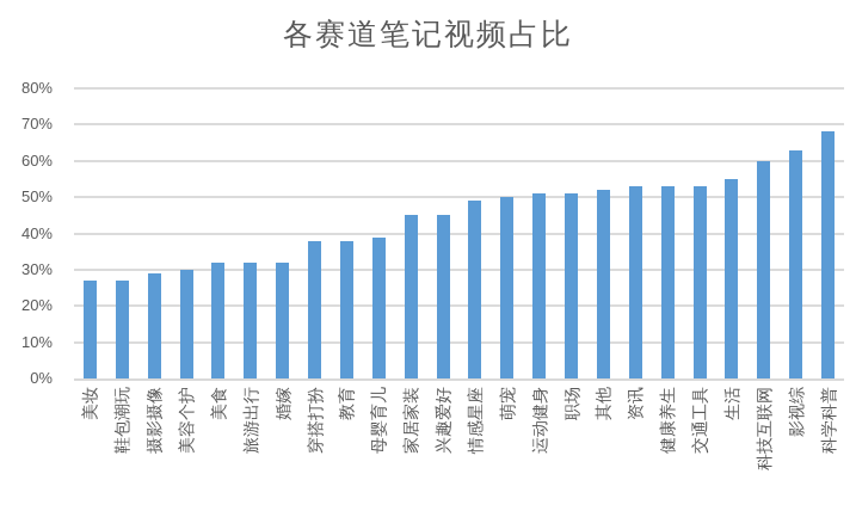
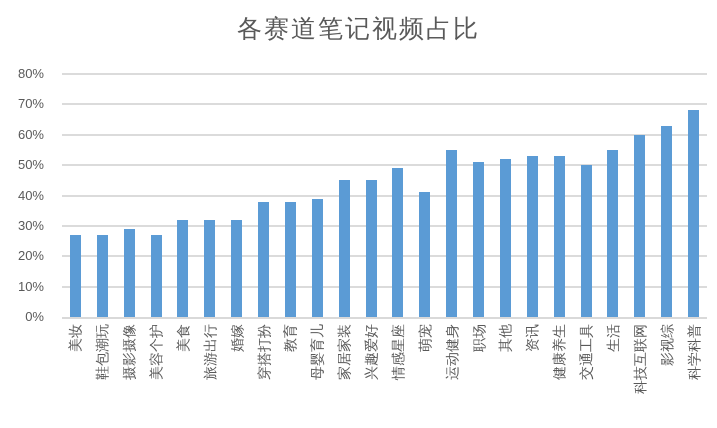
美容个护: 30% -> 27%
萌宠: 50% -> 41%
运动健身: 51% -> 55%
交通工具: 53% -> 50%
